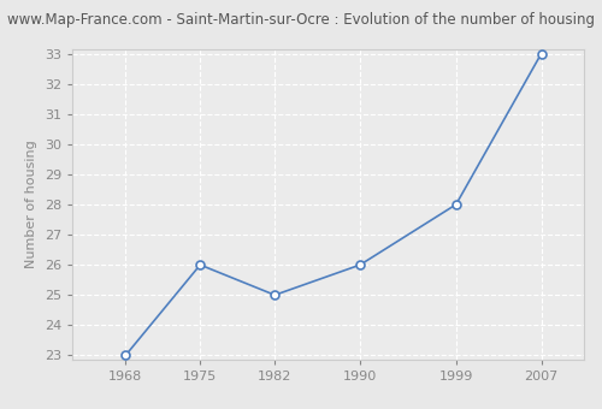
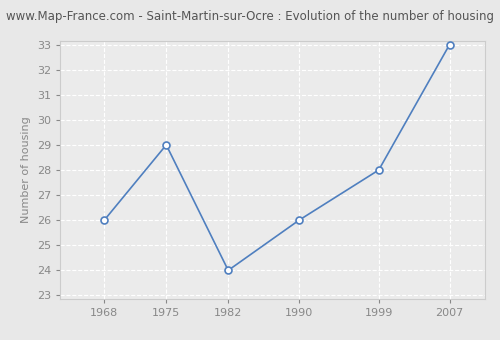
1968: 23 -> 26
1975: 26 -> 29
1982: 25 -> 24
